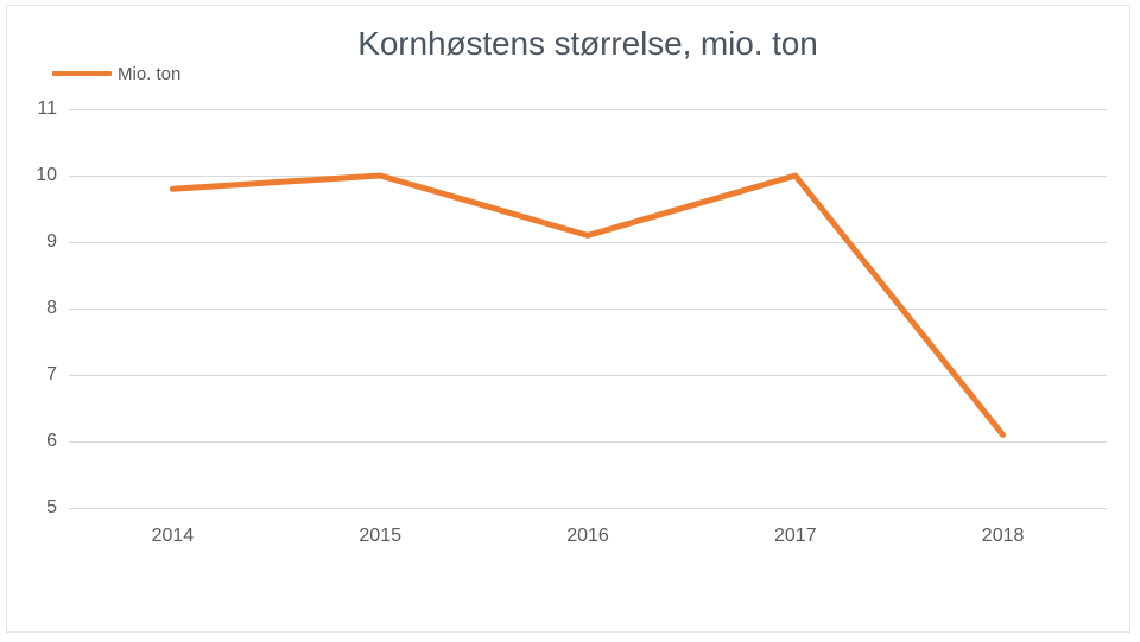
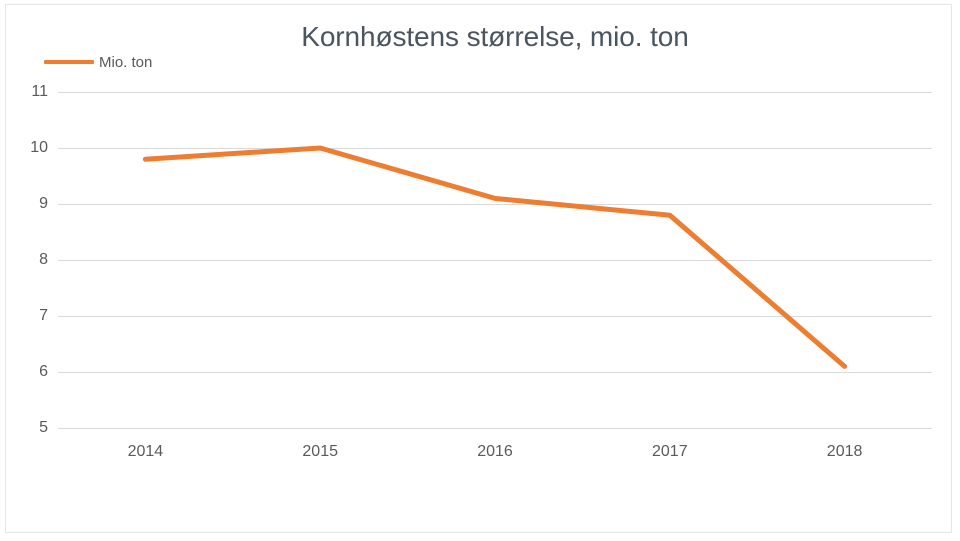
2017: 10.0 -> 8.8
